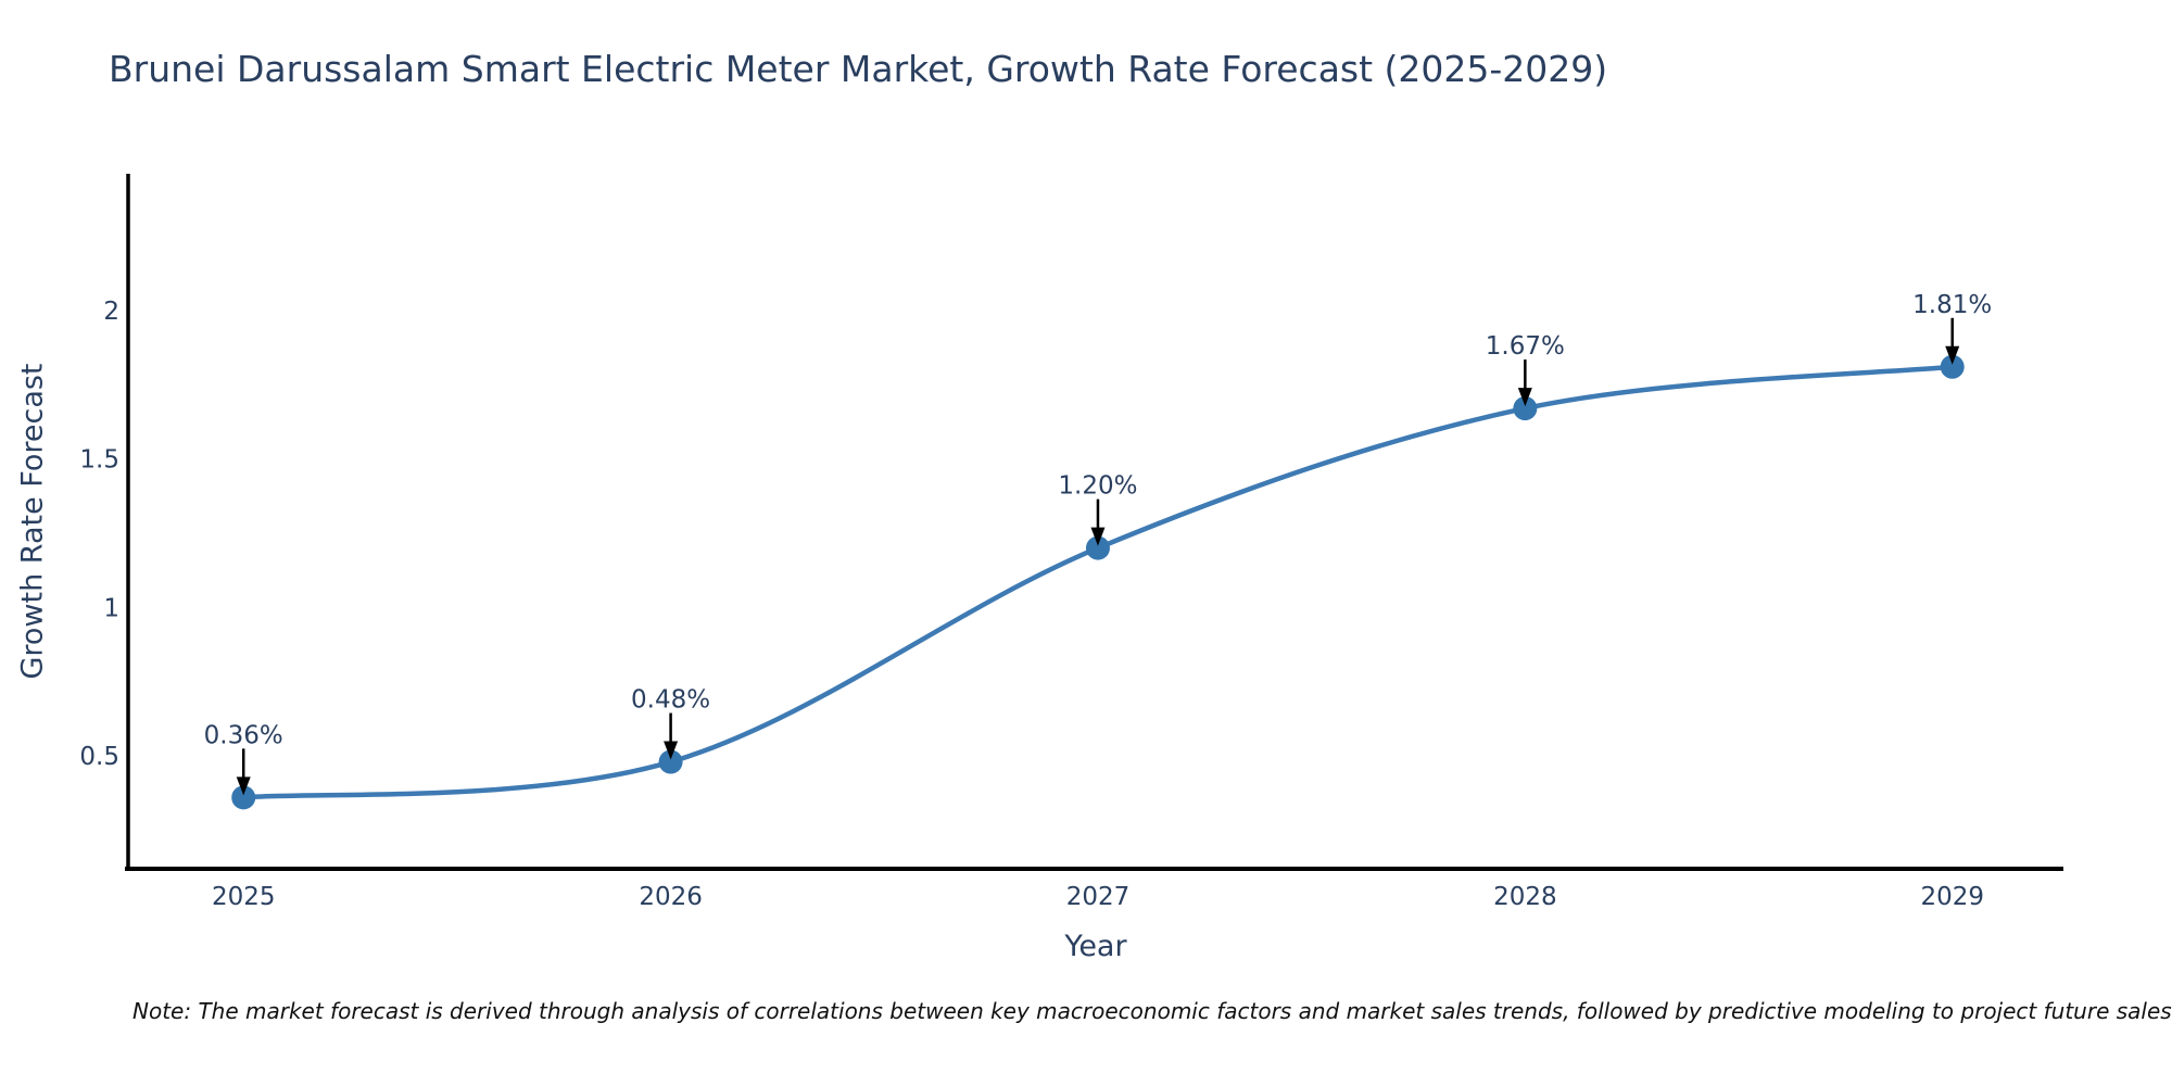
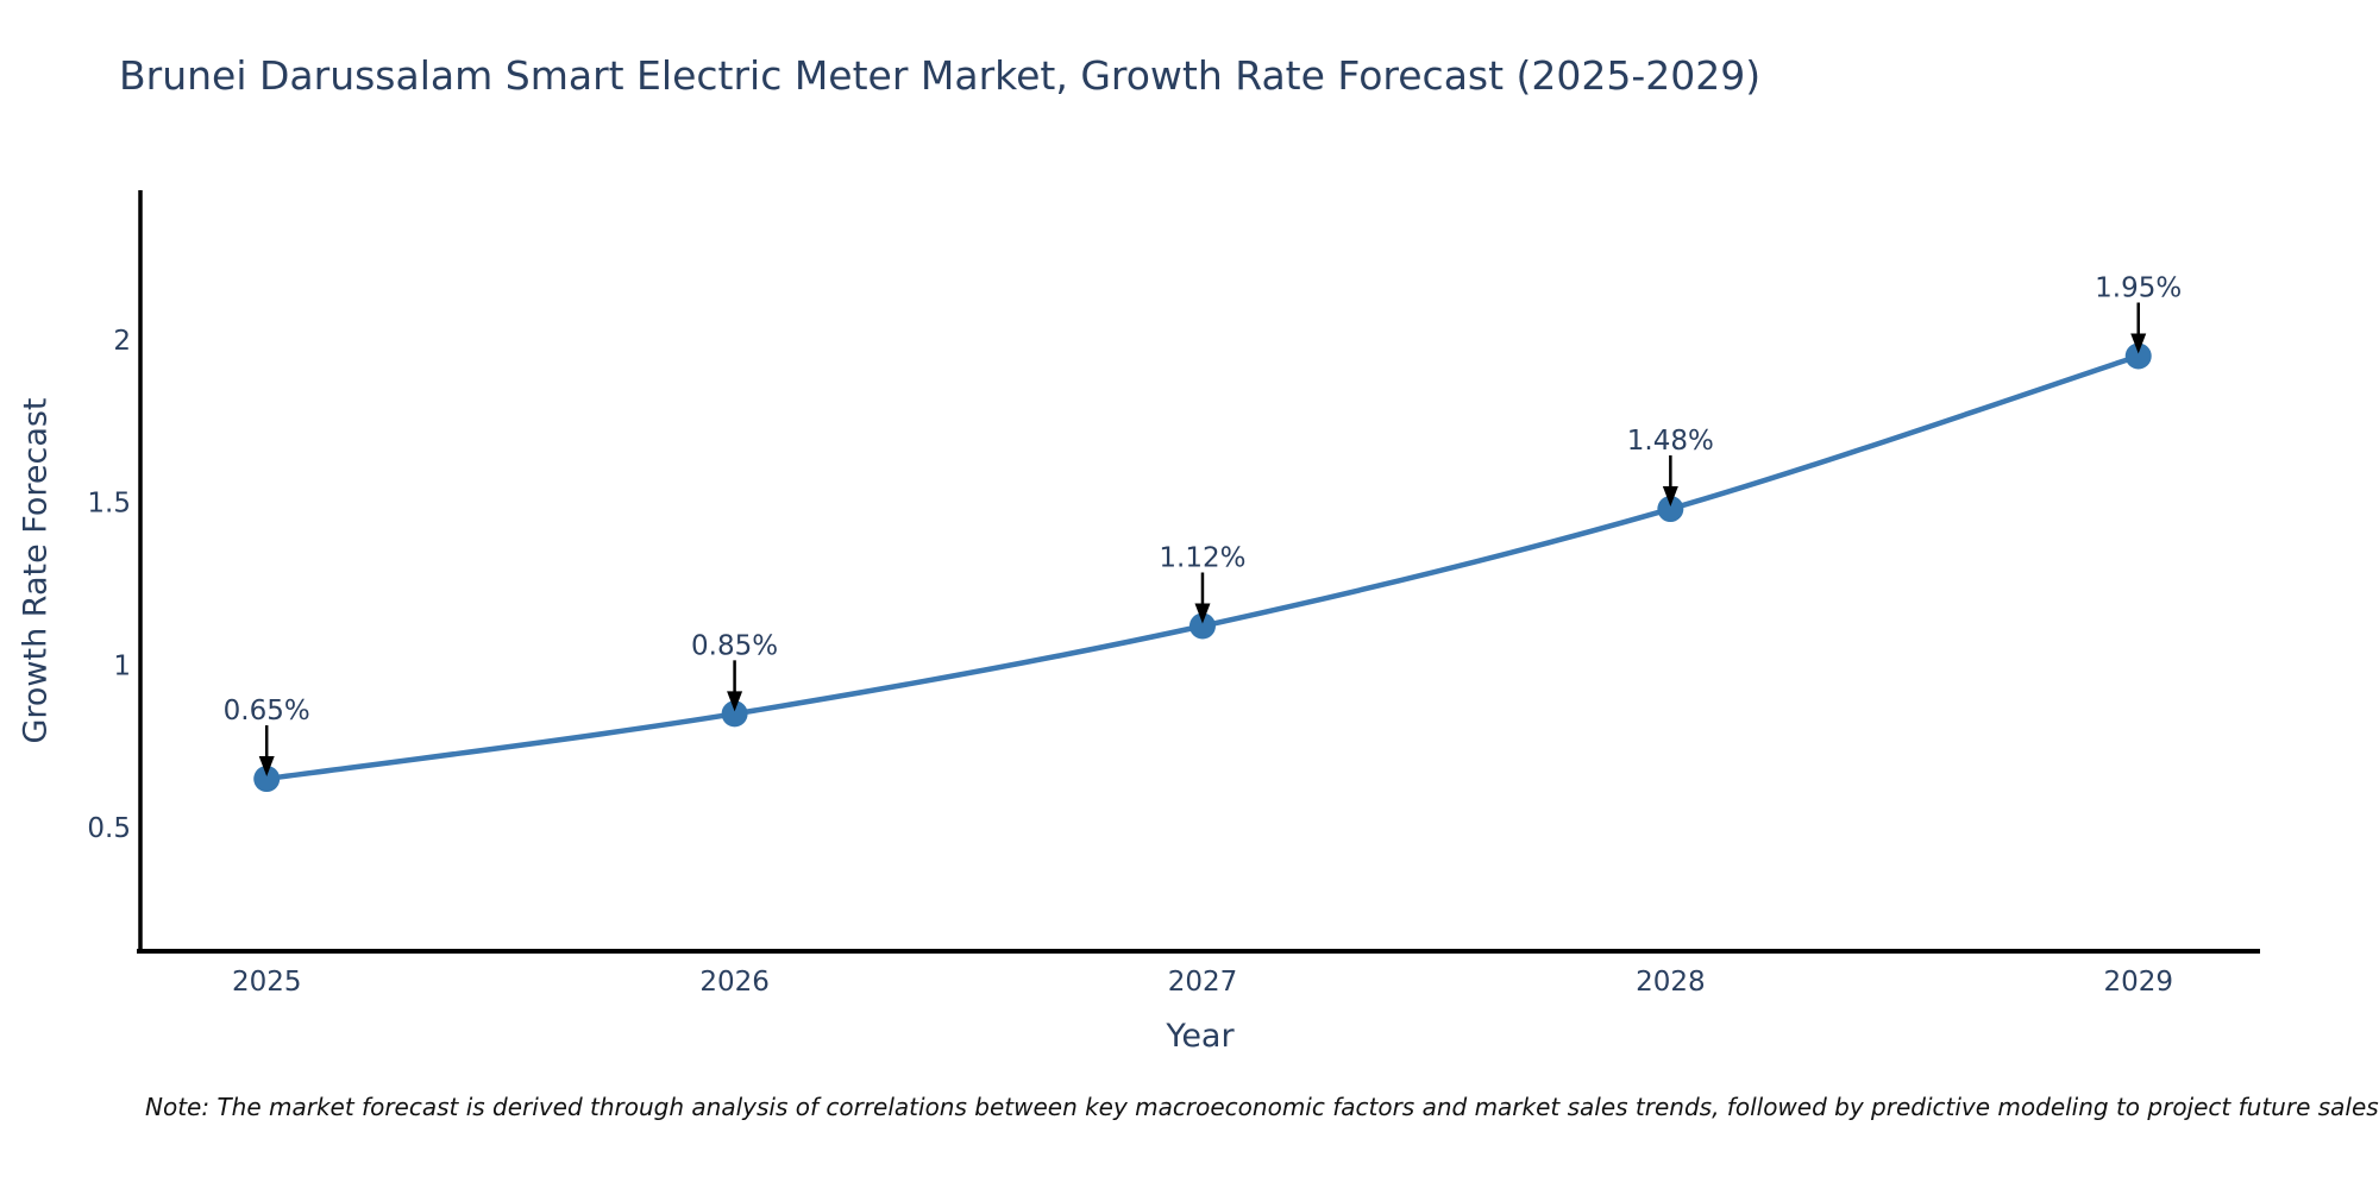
2025: 0.36% -> 0.65%
2026: 0.48% -> 0.85%
2027: 1.20% -> 1.12%
2028: 1.67% -> 1.48%
2029: 1.81% -> 1.95%
